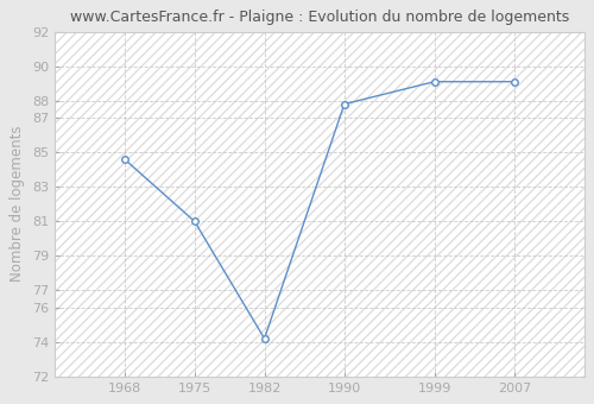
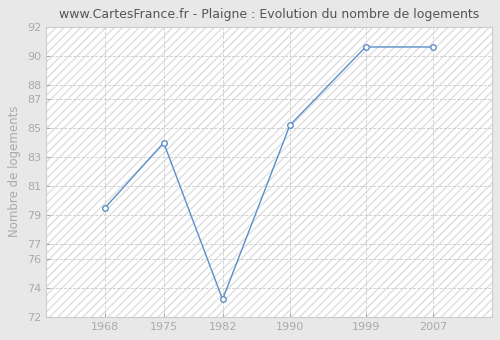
1968: 84.6 -> 79.5
1975: 81.0 -> 84.0
1982: 74.2 -> 73.2
1990: 87.8 -> 85.2
1999: 89.1 -> 90.6
2007: 89.1 -> 90.6
